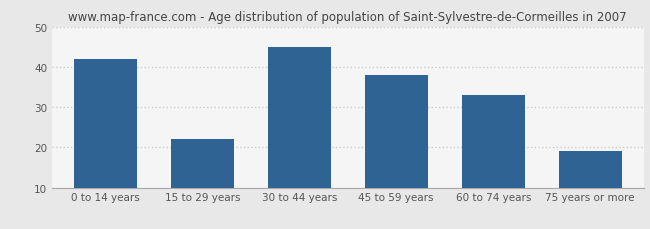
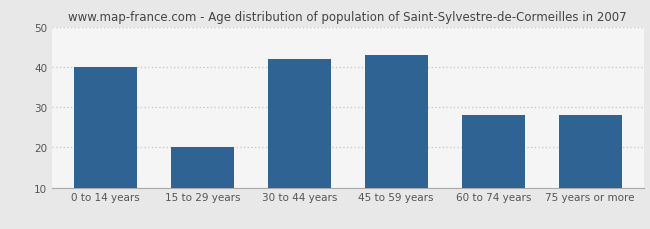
0 to 14 years: 42 -> 40
15 to 29 years: 22 -> 20
30 to 44 years: 45 -> 42
45 to 59 years: 38 -> 43
60 to 74 years: 33 -> 28
75 years or more: 19 -> 28
